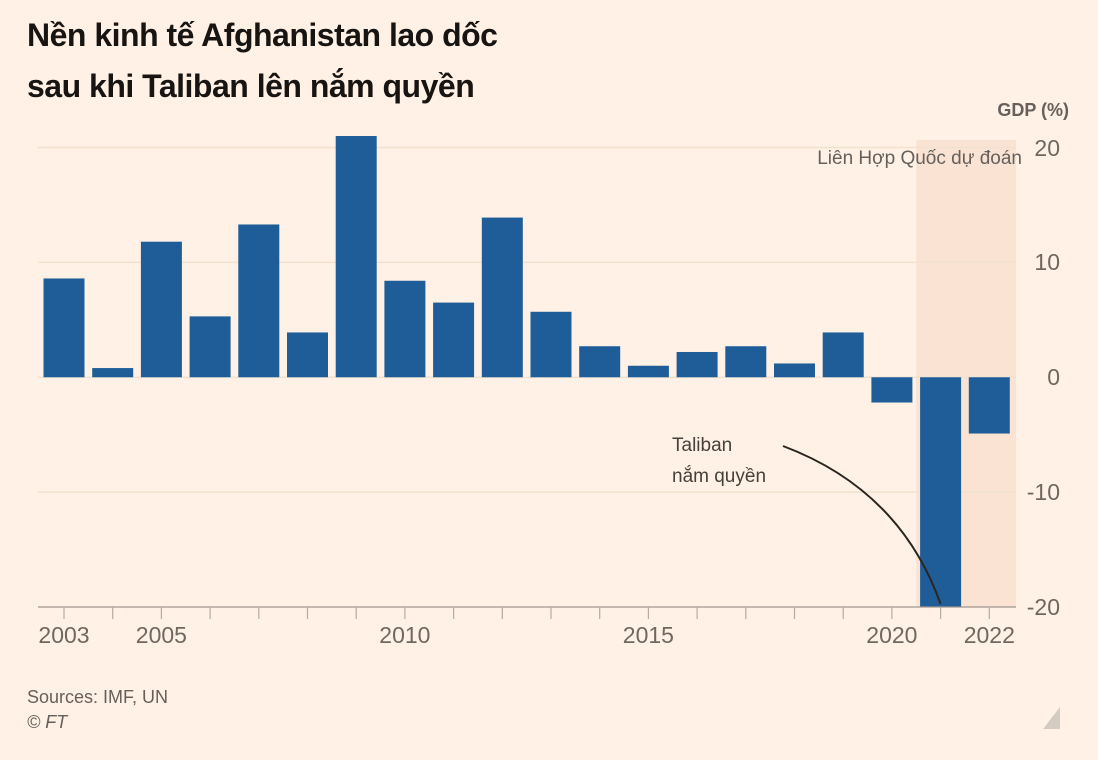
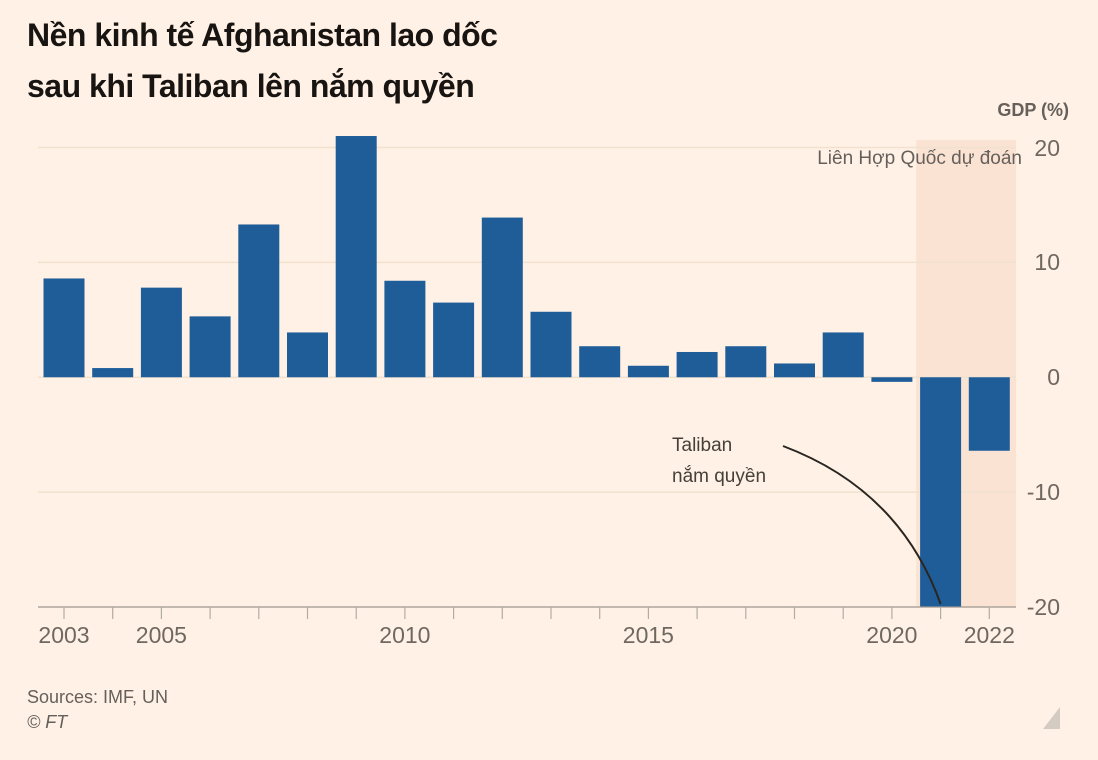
2005: 11.8 -> 7.8
2020: -2.2 -> -0.4
2022: -4.9 -> -6.4
